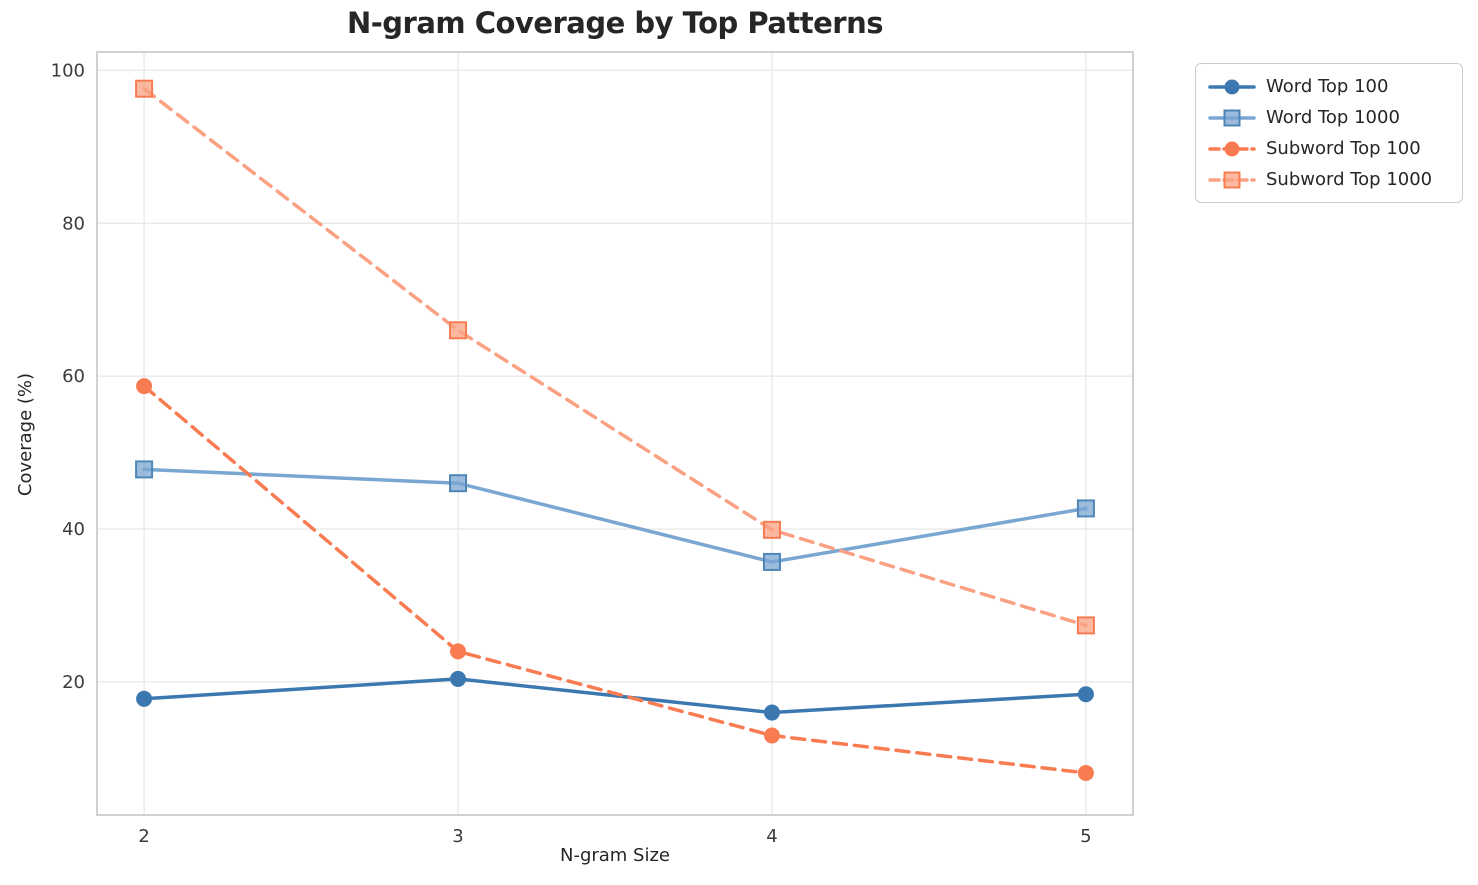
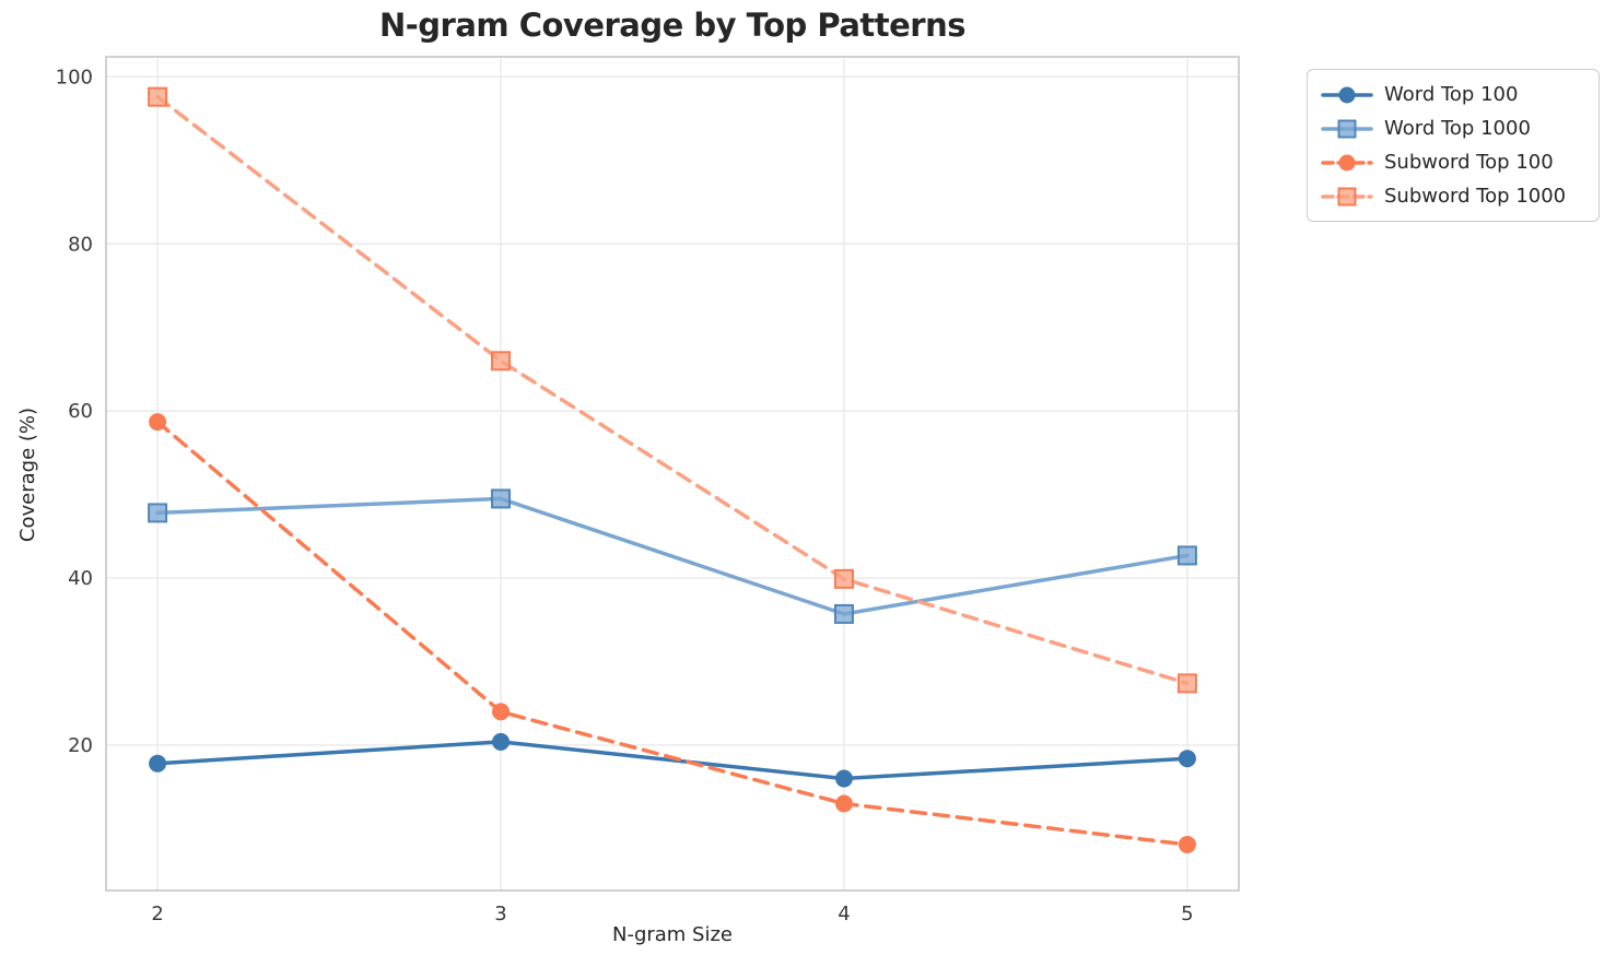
Word Top 1000/3: 46 -> 50
